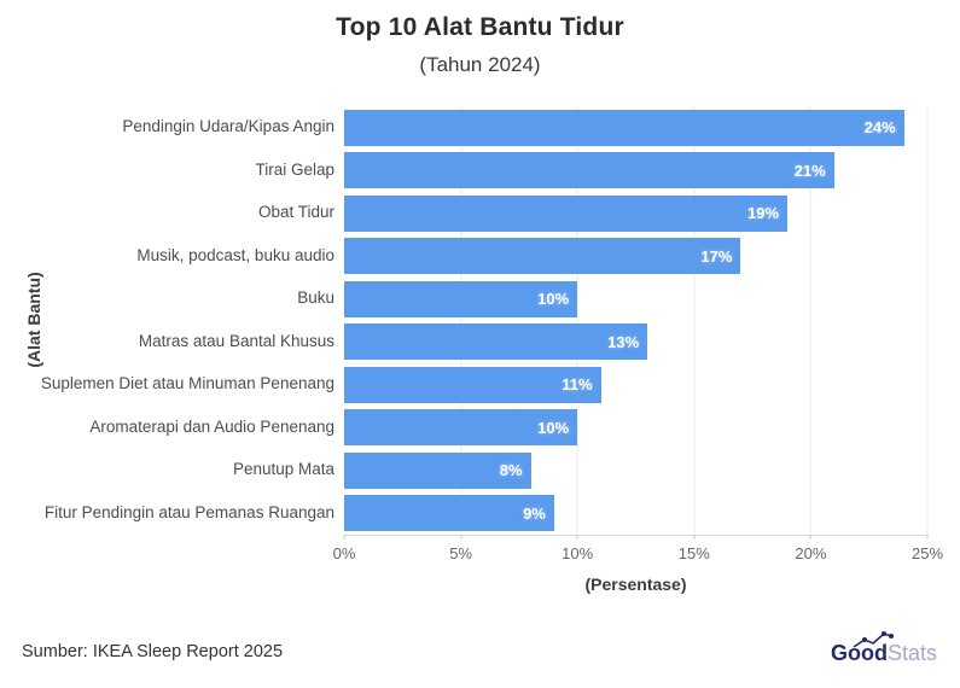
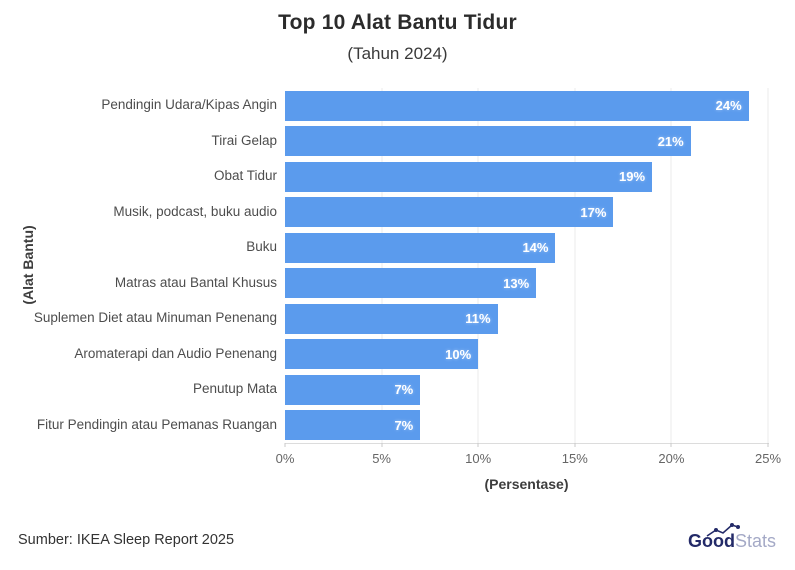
Buku: 10% -> 14%
Penutup Mata: 8% -> 7%
Fitur Pendingin atau Pemanas Ruangan: 9% -> 7%
